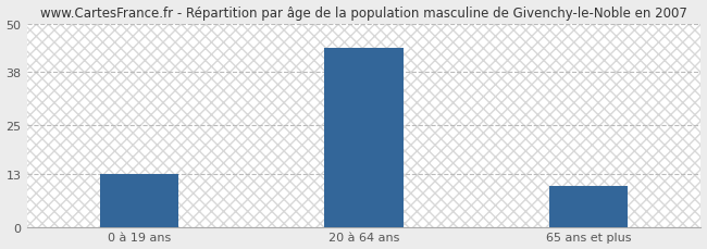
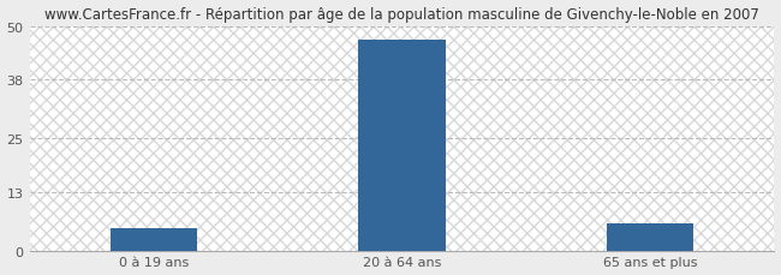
0 à 19 ans: 13 -> 5
20 à 64 ans: 44 -> 47
65 ans et plus: 10 -> 6
